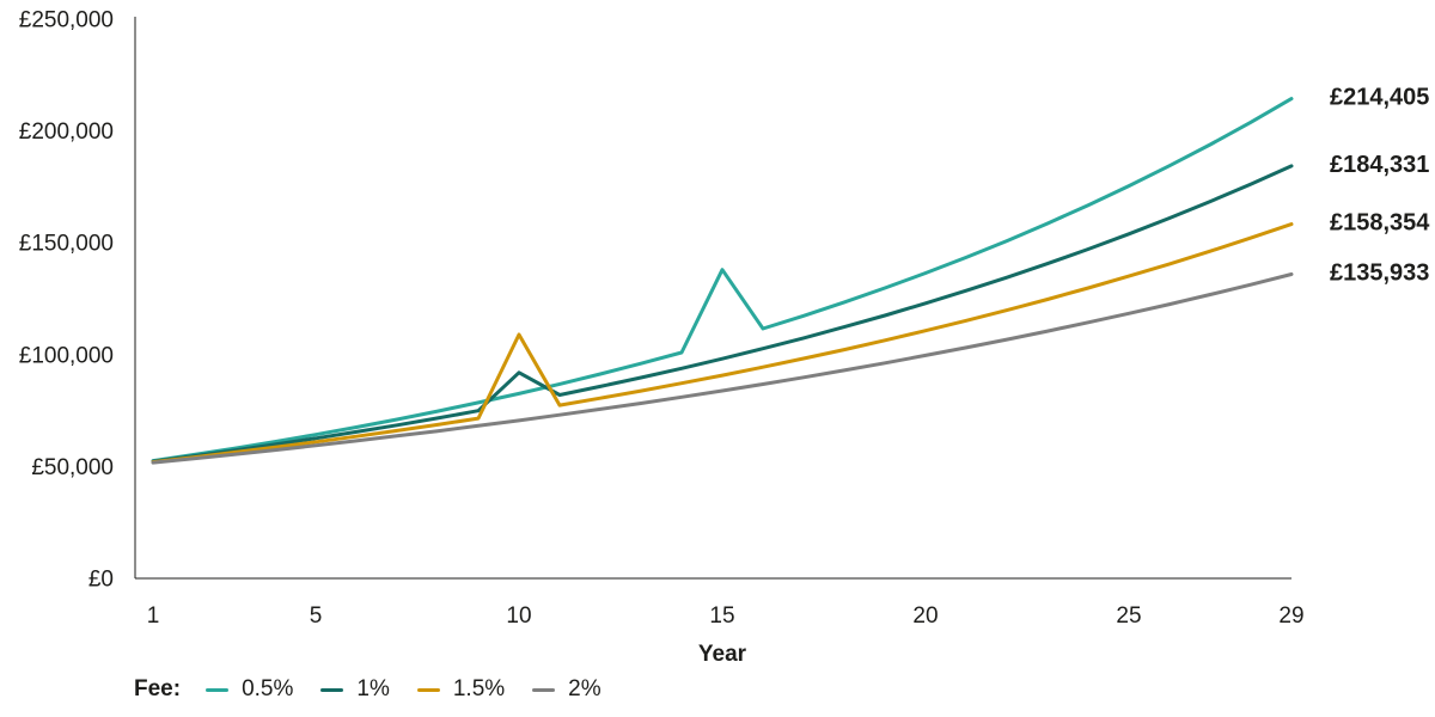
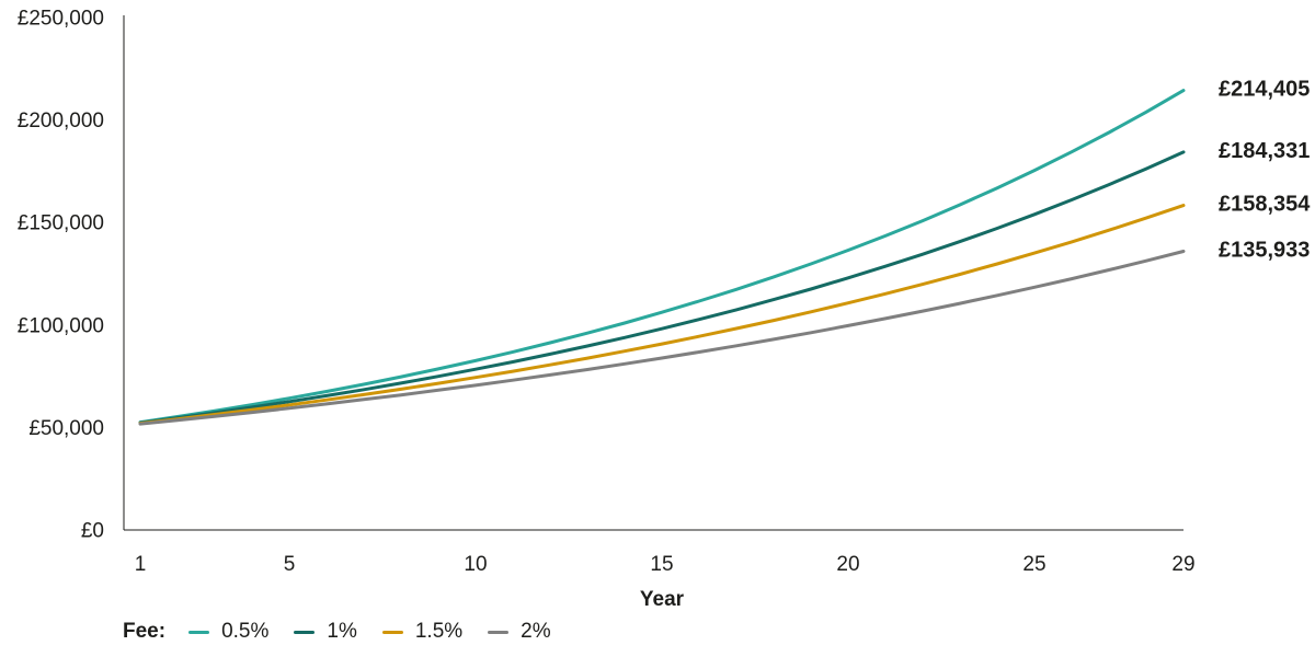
1%/10: £92000 -> £78000
1.5%/10: £109000 -> £74000
0.5%/15: £138000 -> £106000
